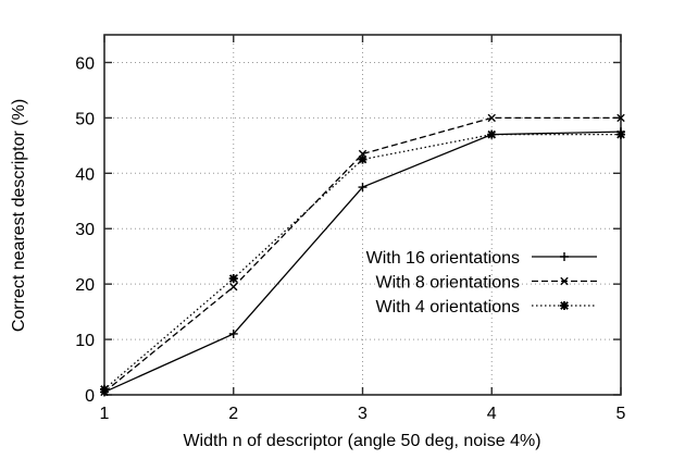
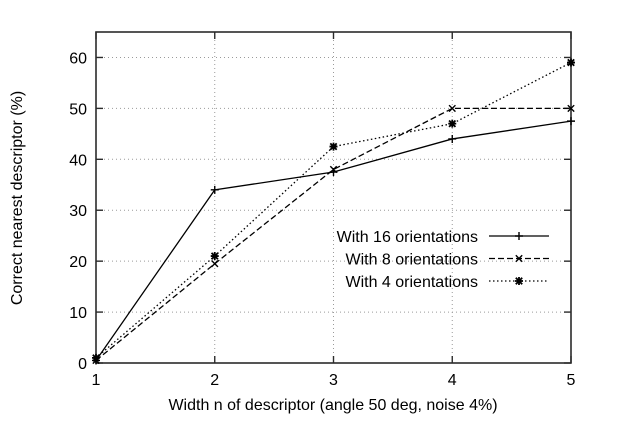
With 16 orientations/2: 11 -> 34
With 8 orientations/3: 44 -> 38
With 16 orientations/4: 47 -> 44
With 4 orientations/5: 47 -> 59
